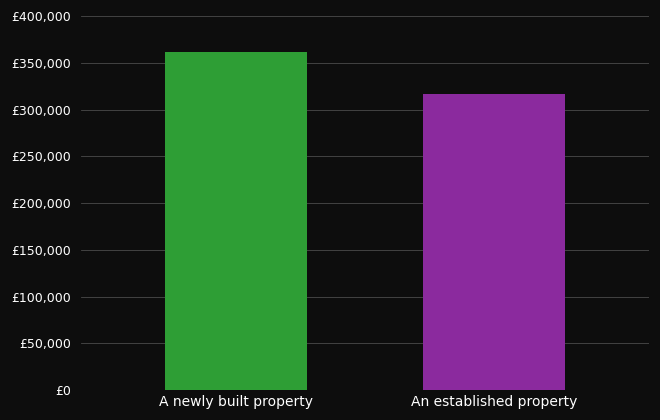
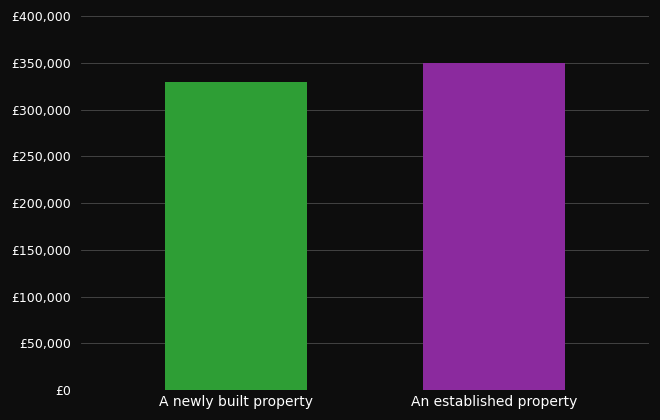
A newly built property: £362,000 -> £330,000
An established property: £317,000 -> £350,000
